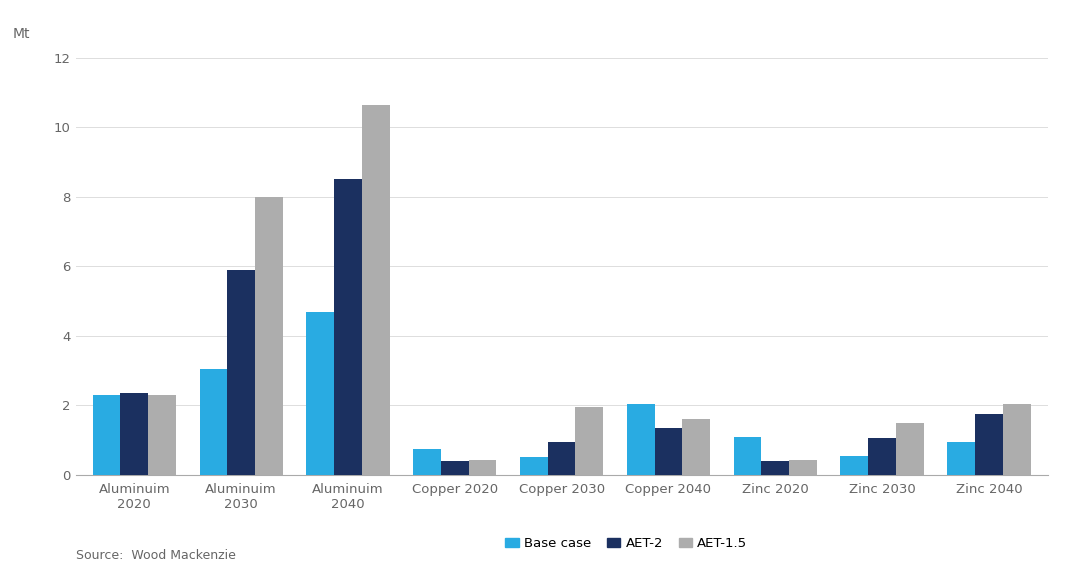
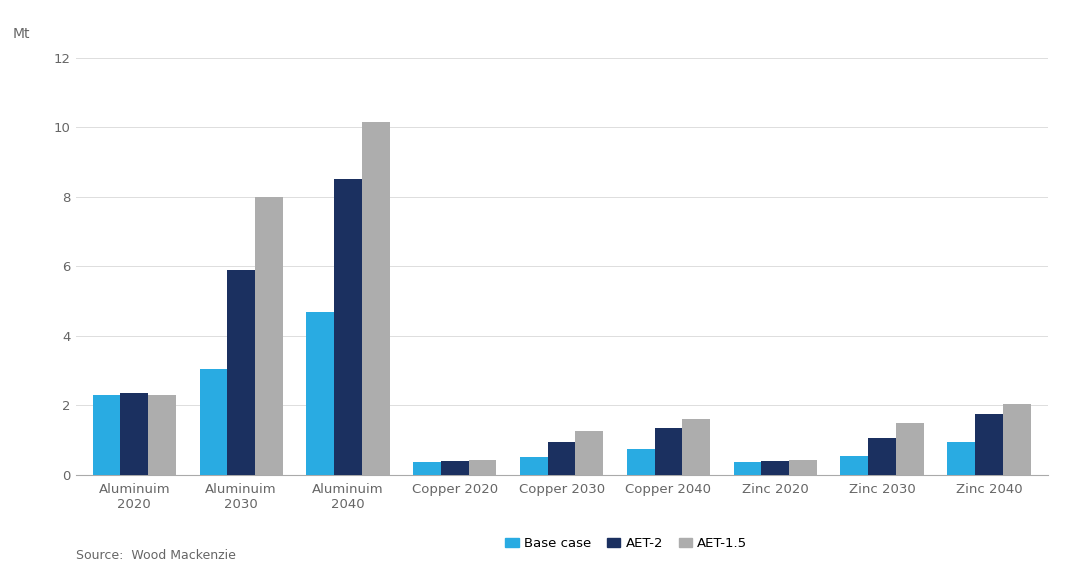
AET-1.5/Aluminuim 2040: 10.65 -> 10.15
Base case/Copper 2020: 0.75 -> 0.38
AET-1.5/Copper 2030: 1.95 -> 1.25
Base case/Copper 2040: 2.05 -> 0.75
Base case/Zinc 2020: 1.10 -> 0.38
